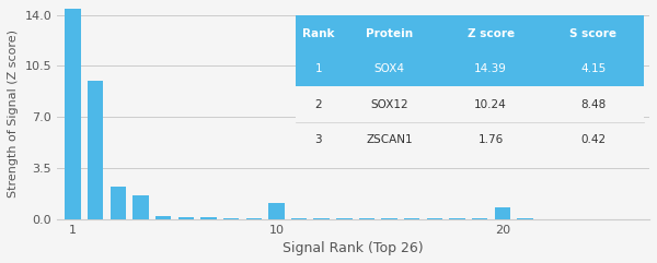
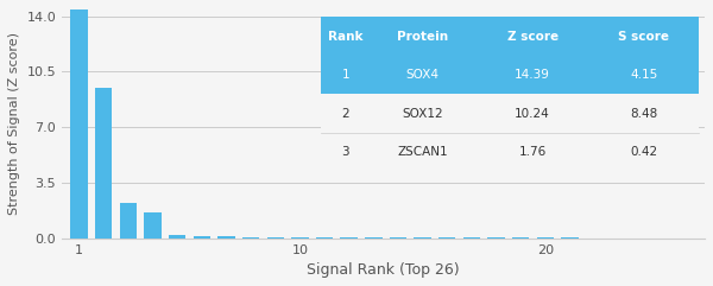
10: 1.1 -> 0.1
20: 0.8 -> 0.0
